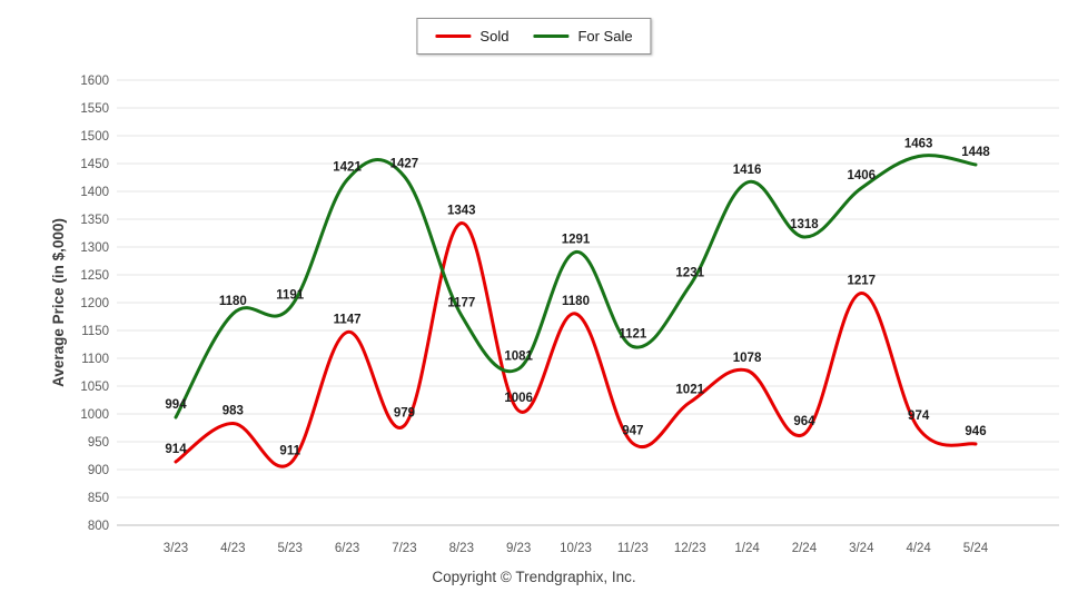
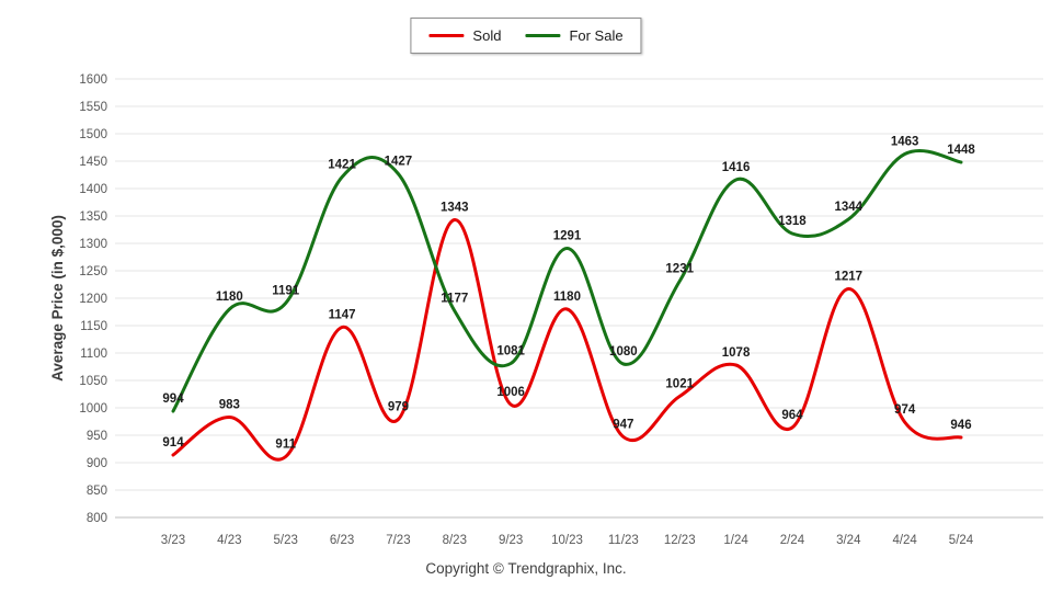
For Sale/11/23: 1121 -> 1080
For Sale/3/24: 1406 -> 1344
